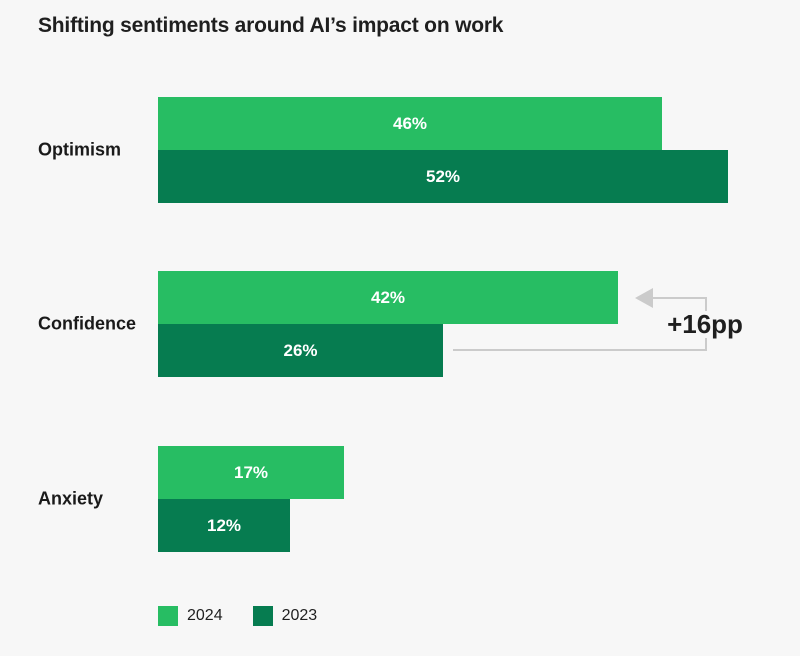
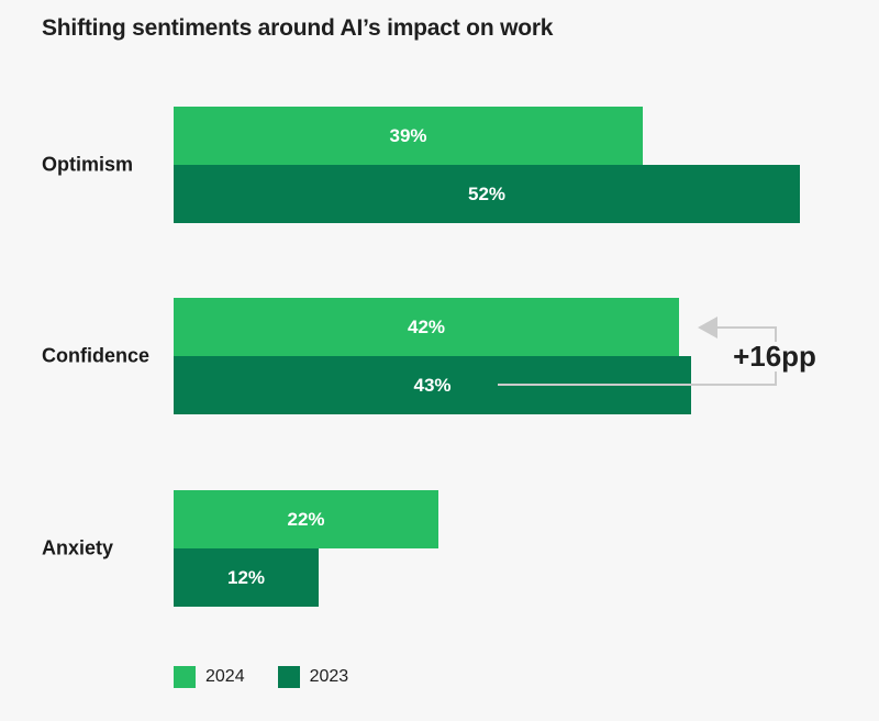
2024/Optimism: 46% -> 39%
2023/Confidence: 26% -> 43%
2024/Anxiety: 17% -> 22%
